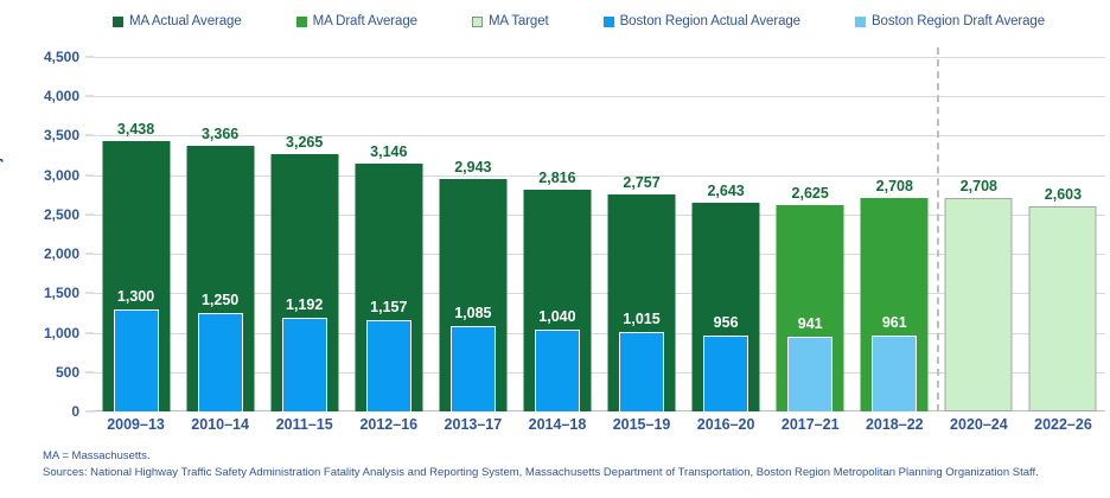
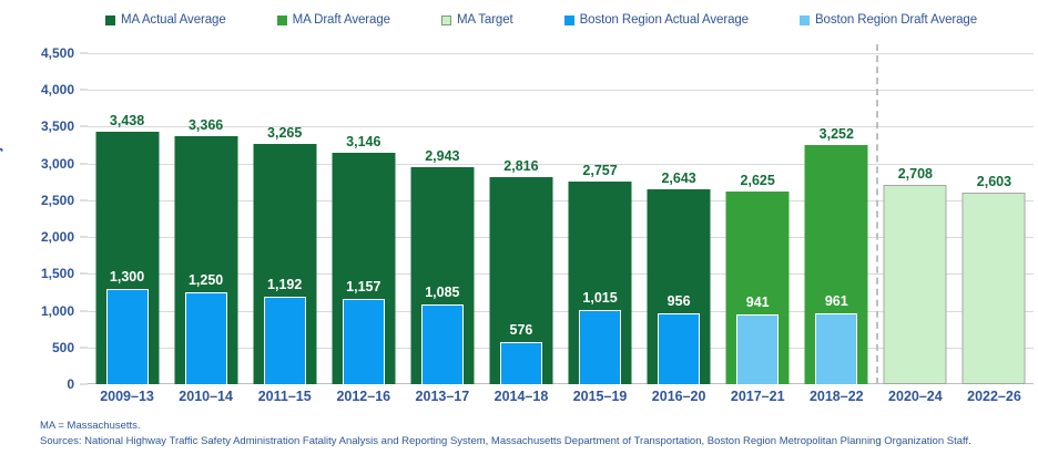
Boston Region Actual Average/2014–18: 1,040 -> 576
MA Draft Average/2018–22: 2,708 -> 3,252
